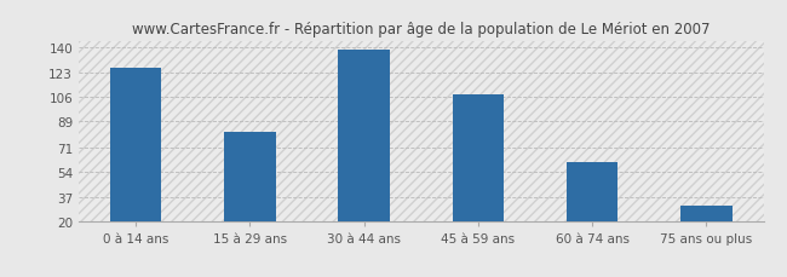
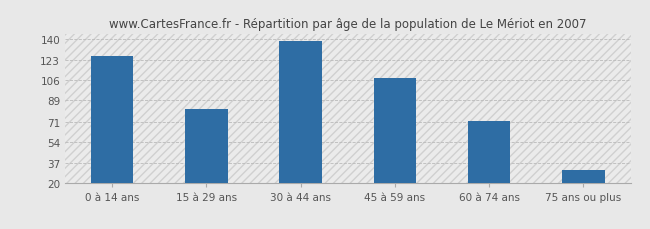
60 à 74 ans: 61 -> 72
